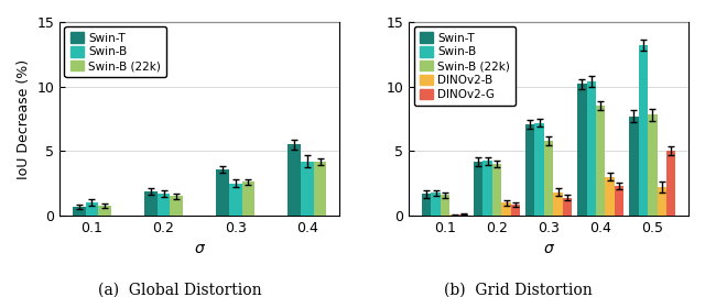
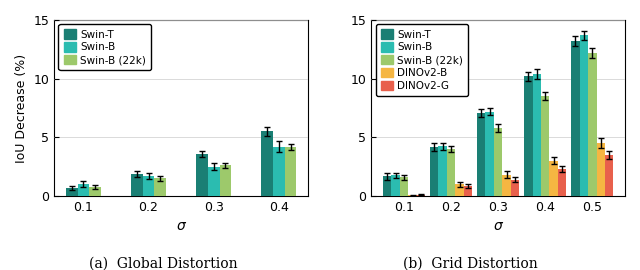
Swin-T/0.5: 7.7 -> 13.2
Swin-B/0.5: 13.2 -> 13.7
Swin-B (22k)/0.5: 7.8 -> 12.2
DINOv2-B/0.5: 2.2 -> 4.5
DINOv2-G/0.5: 5.0 -> 3.5
